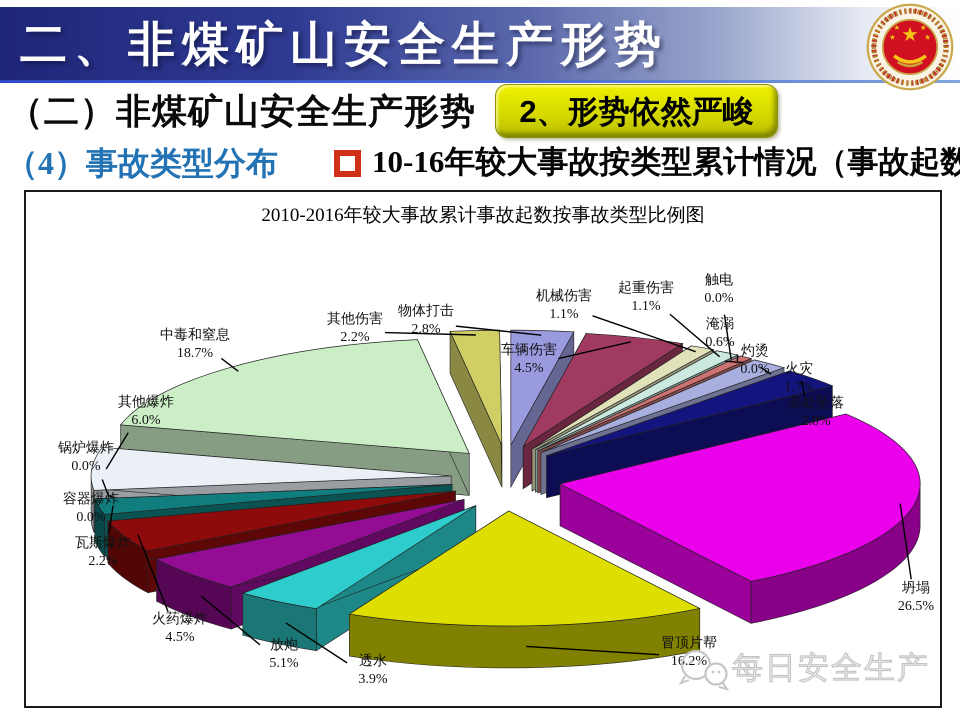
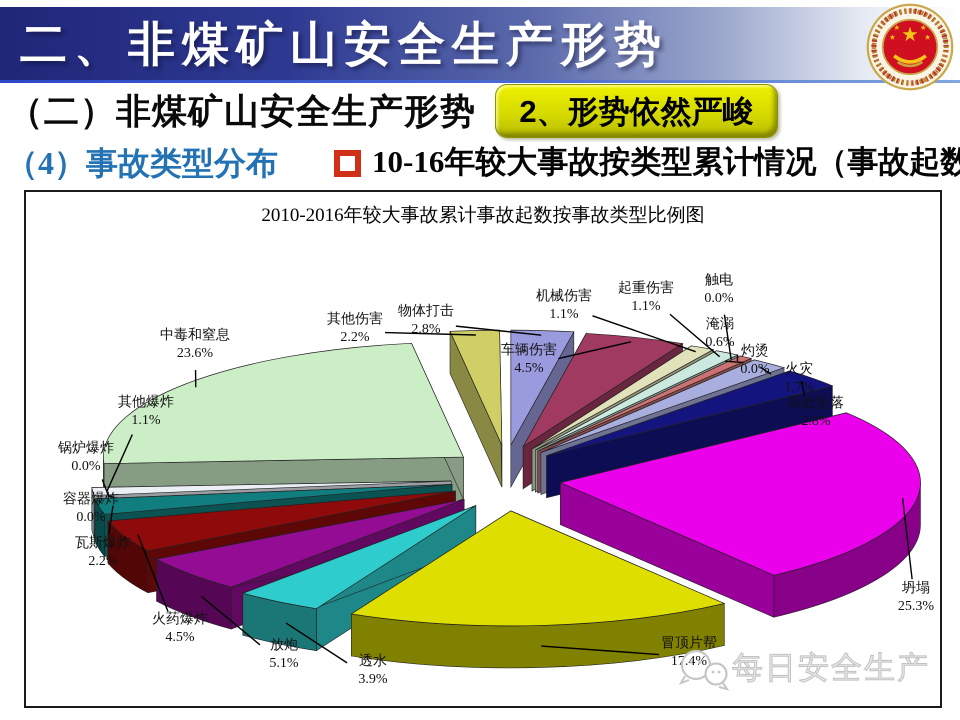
坍塌: 26.5% -> 25.3%
冒顶片帮: 16.2% -> 17.4%
其他爆炸: 6.0% -> 1.1%
中毒和窒息: 18.7% -> 23.6%
